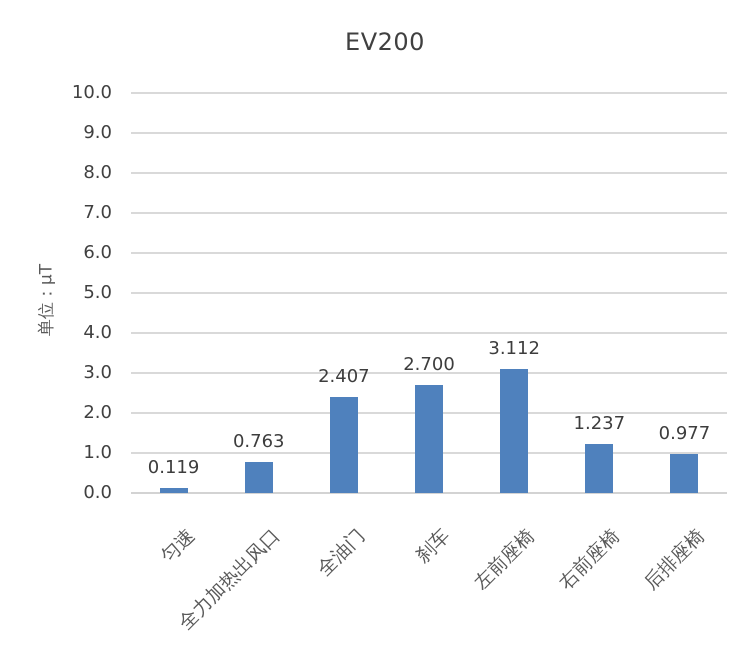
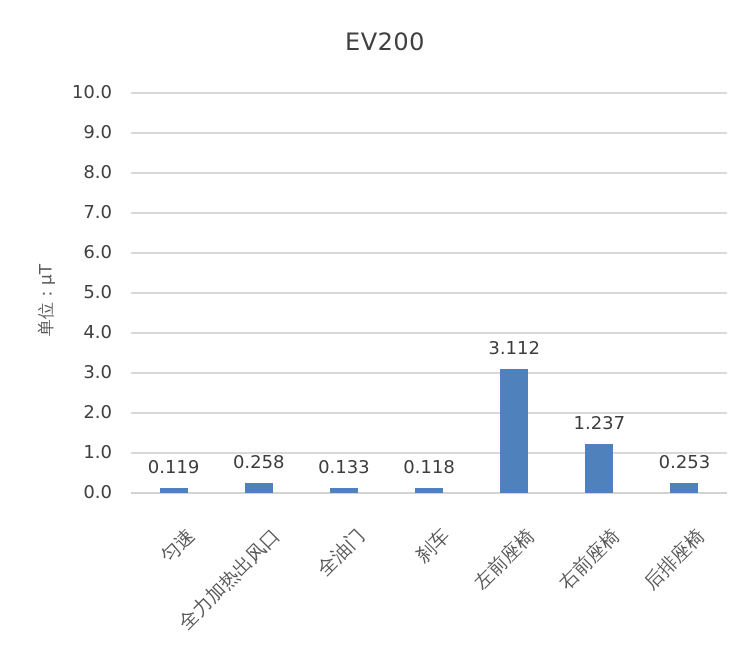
全力加热出风口: 0.763 -> 0.258
全油门: 2.407 -> 0.133
刹车: 2.700 -> 0.118
后排座椅: 0.977 -> 0.253
